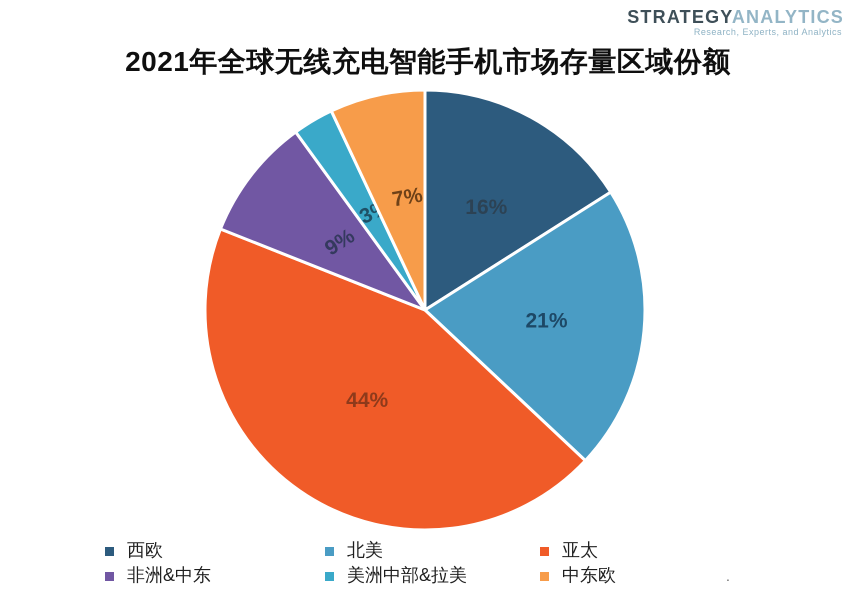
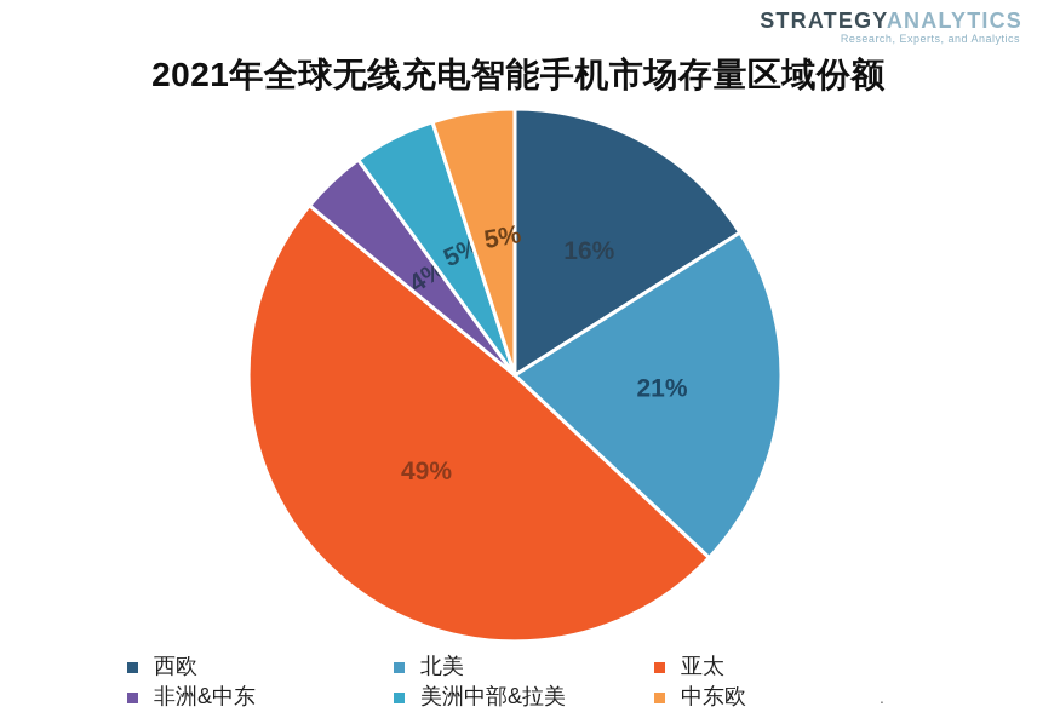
亚太: 44% -> 49%
非洲&中东: 9% -> 4%
美洲中部&拉美: 3% -> 5%
中东欧: 7% -> 5%
